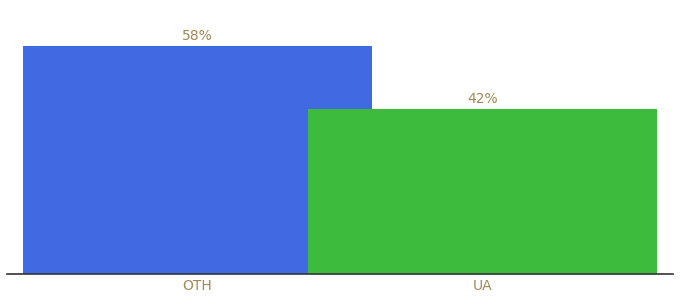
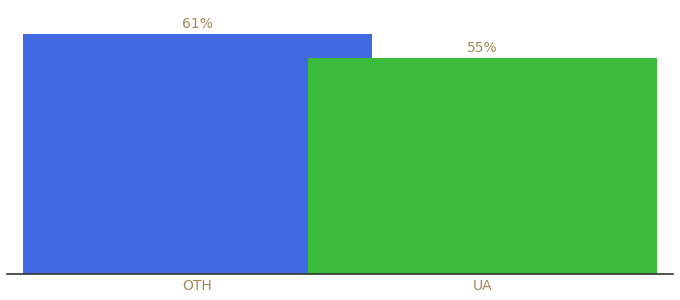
OTH: 58% -> 61%
UA: 42% -> 55%
